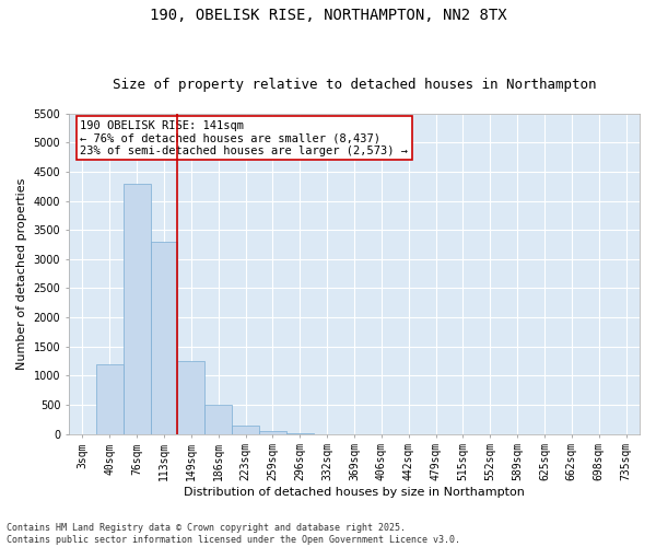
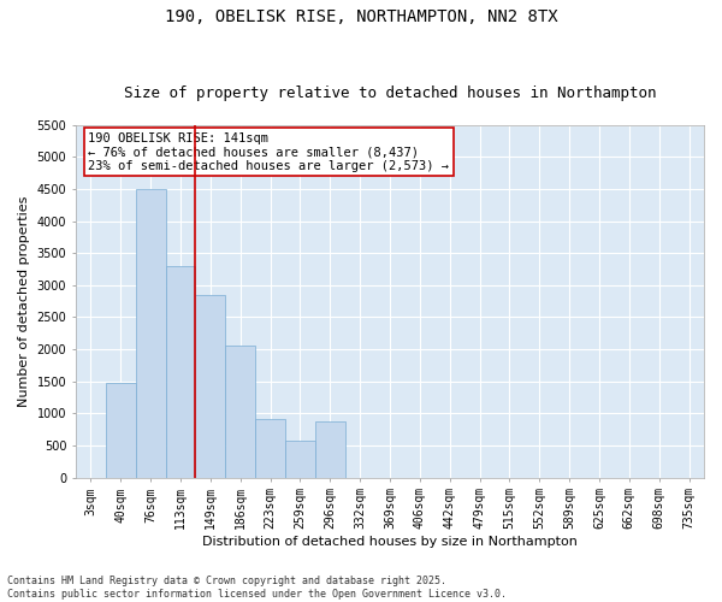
40sqm: 1200 -> 1480
76sqm: 4300 -> 4500
149sqm: 1250 -> 2840
186sqm: 500 -> 2060
223sqm: 150 -> 920
259sqm: 50 -> 580
296sqm: 10 -> 880
